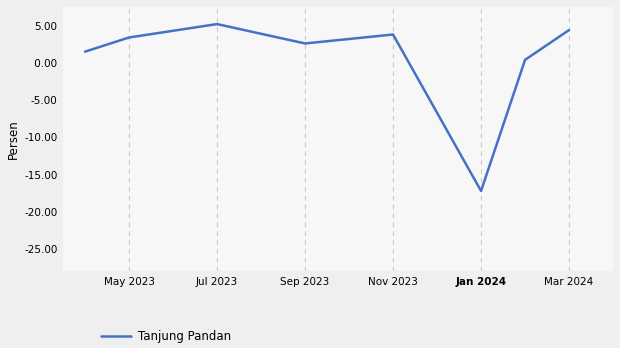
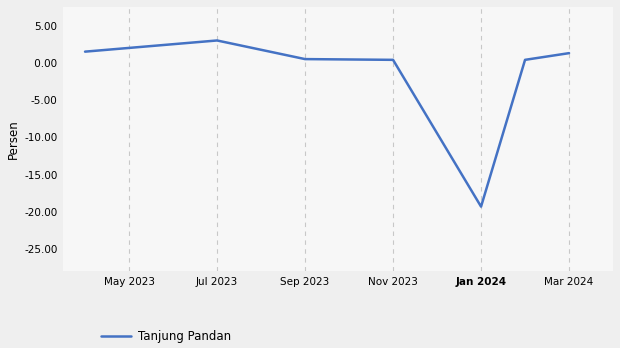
May 2023: 3.4 -> 2.0
Jul 2023: 5.2 -> 3.0
Sep 2023: 2.6 -> 0.5
Nov 2023: 3.8 -> 0.4
Jan 2024: -17.2 -> -19.3
Mar 2024: 4.4 -> 1.3
